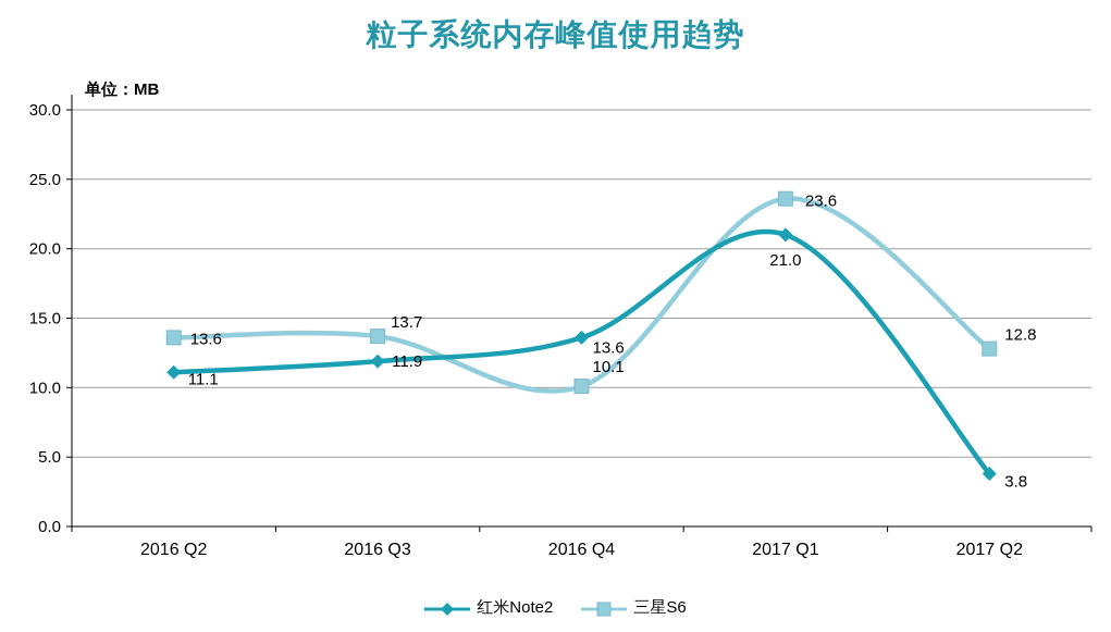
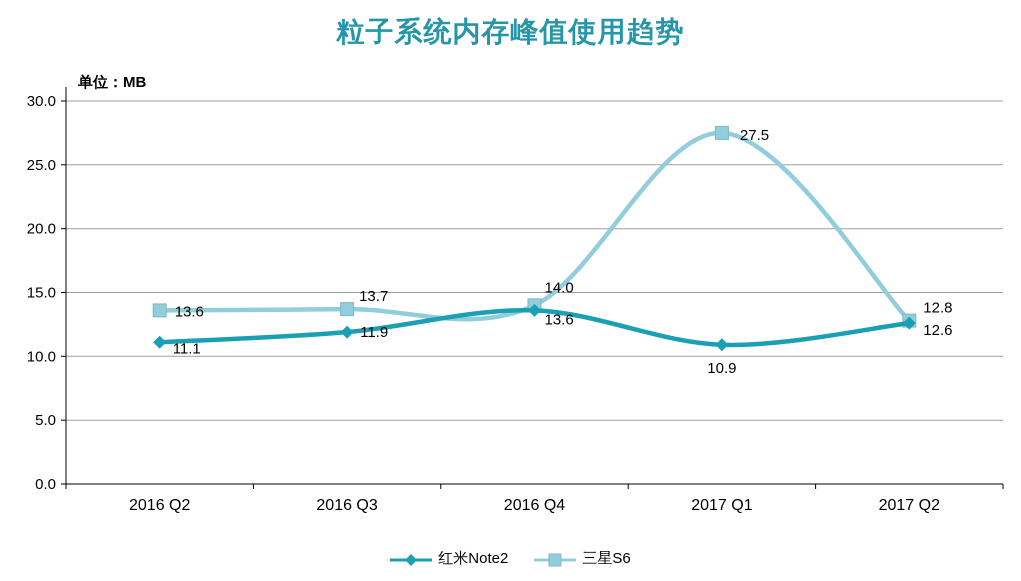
三星S6/2016 Q4: 10.1 -> 14.0
红米Note2/2017 Q1: 21.0 -> 10.9
三星S6/2017 Q1: 23.6 -> 27.5
红米Note2/2017 Q2: 3.8 -> 12.6
